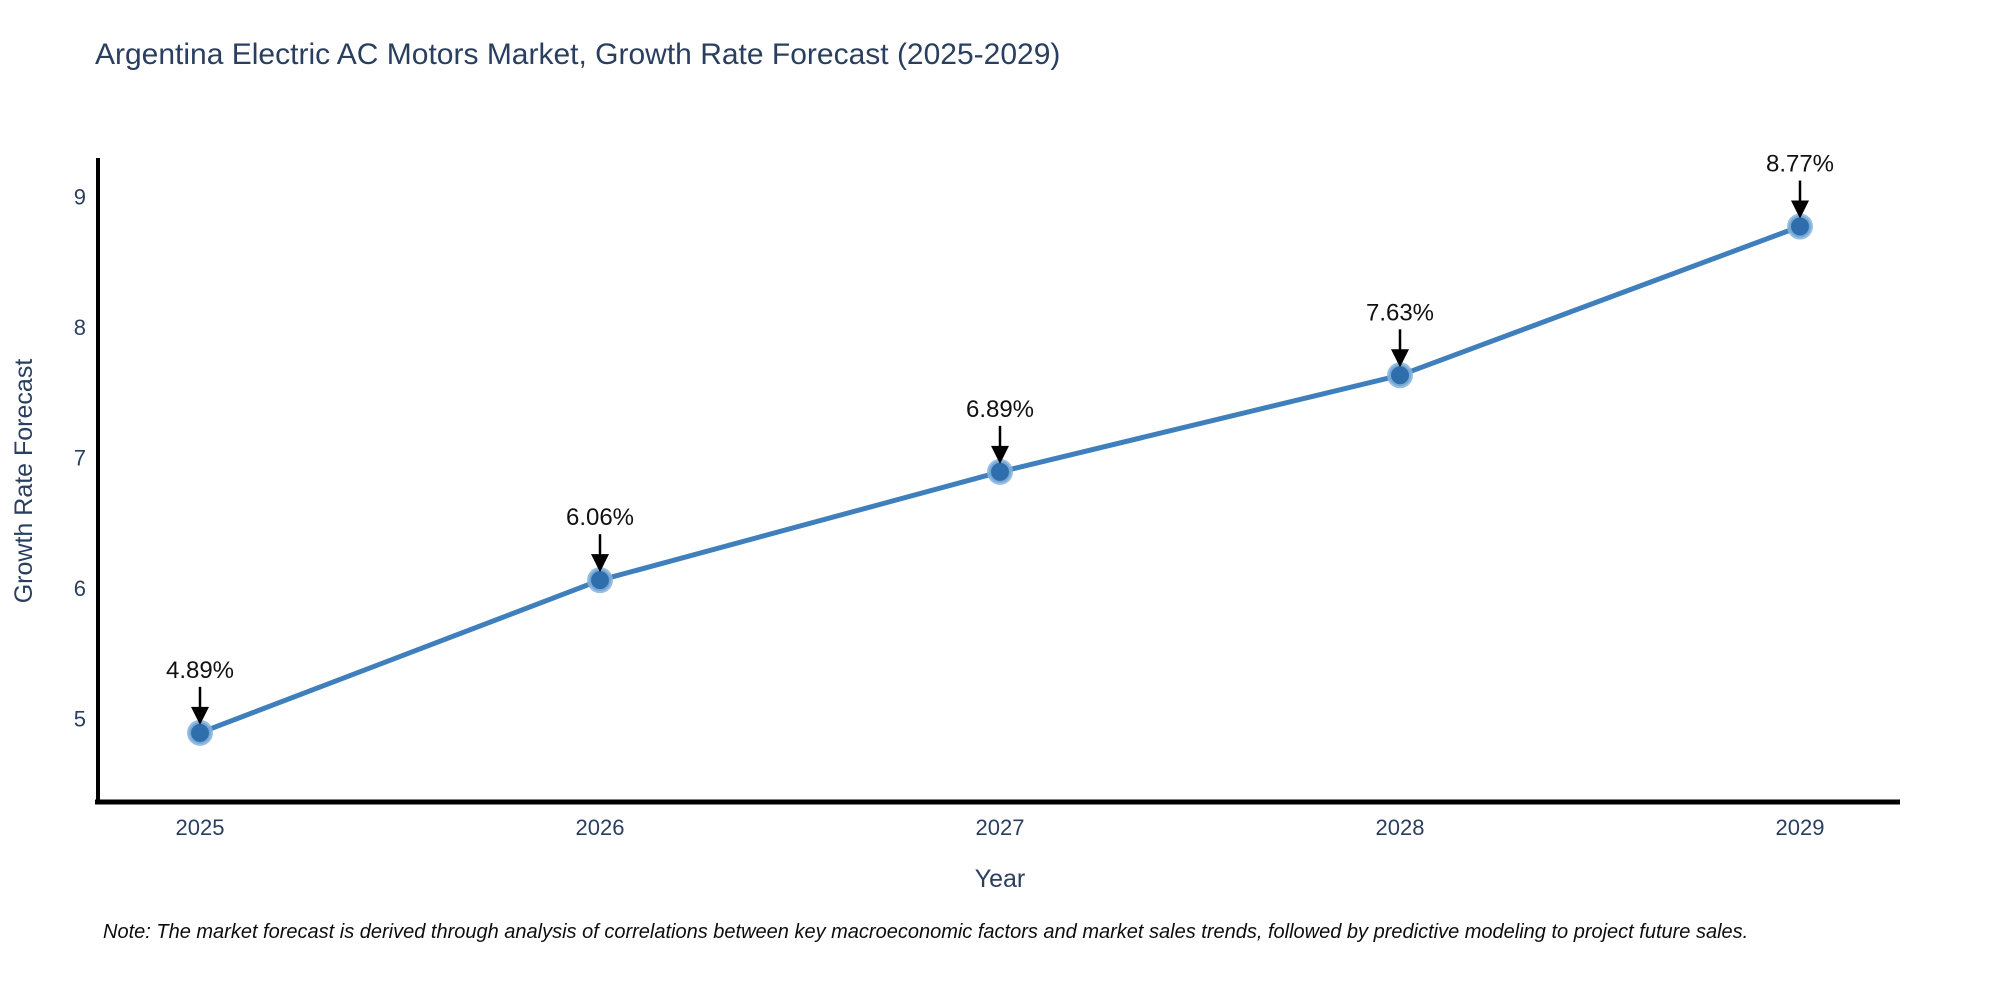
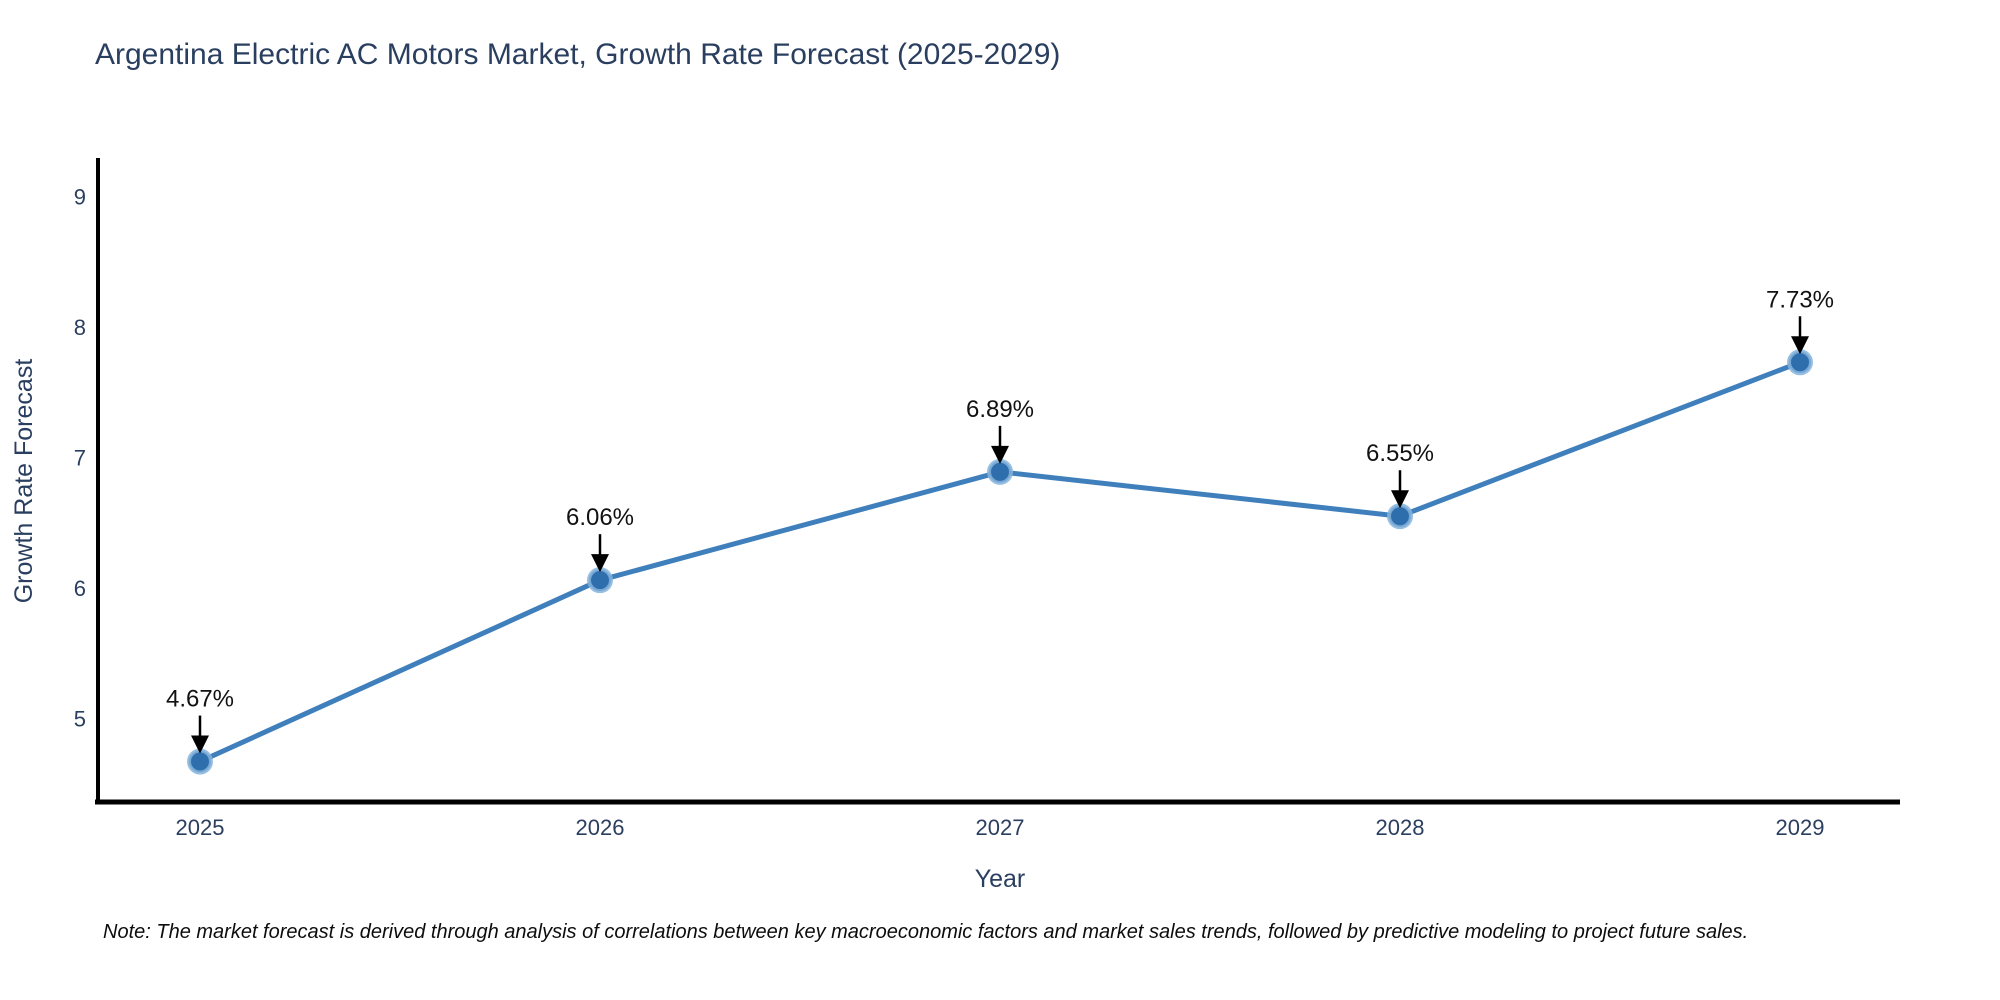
2025: 4.89% -> 4.67%
2028: 7.63% -> 6.55%
2029: 8.77% -> 7.73%
